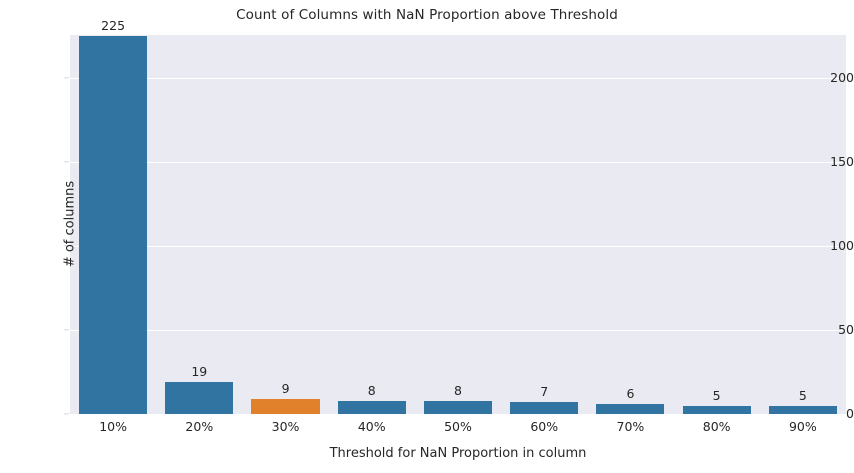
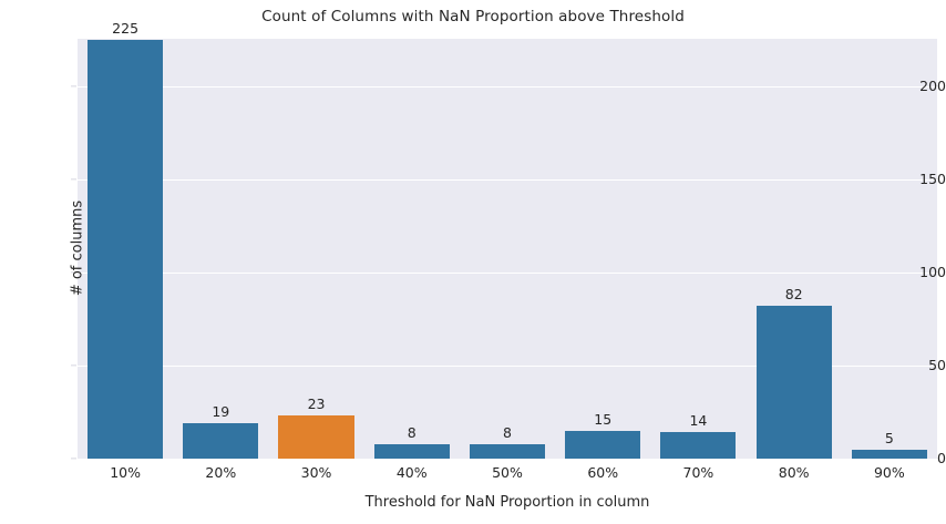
30%: 9 -> 23
60%: 7 -> 15
70%: 6 -> 14
80%: 5 -> 82
